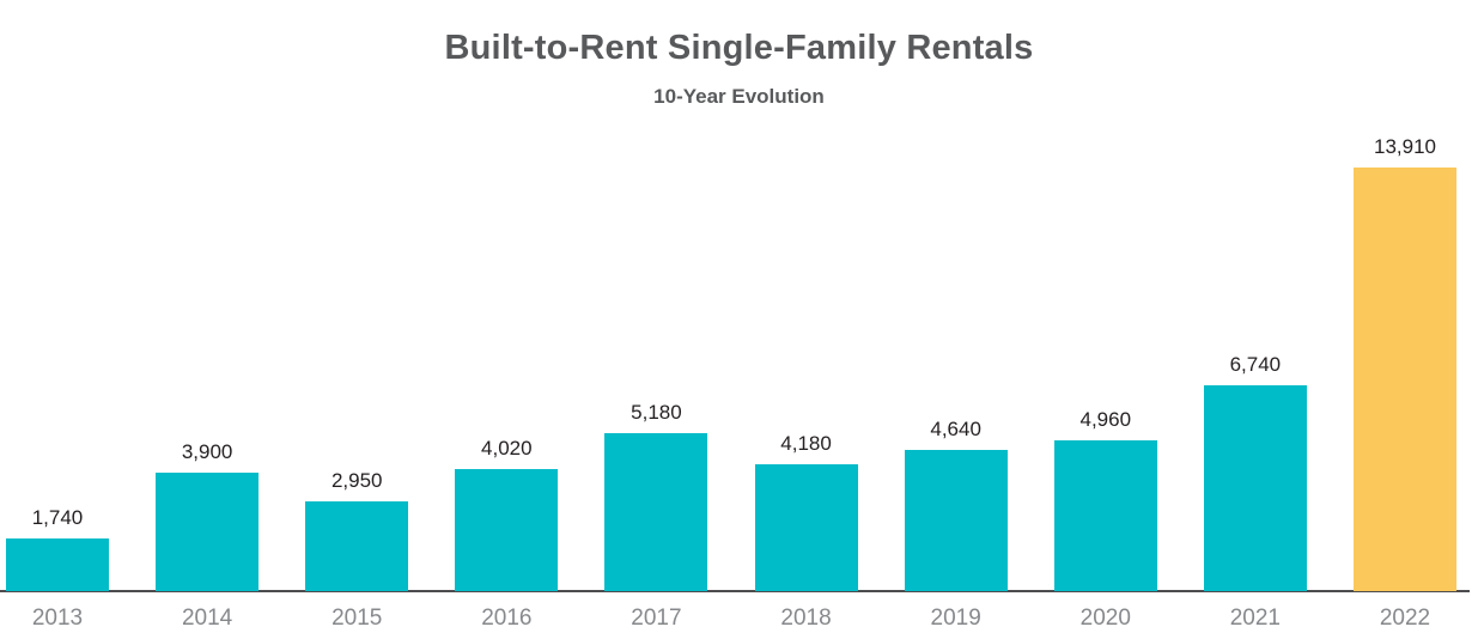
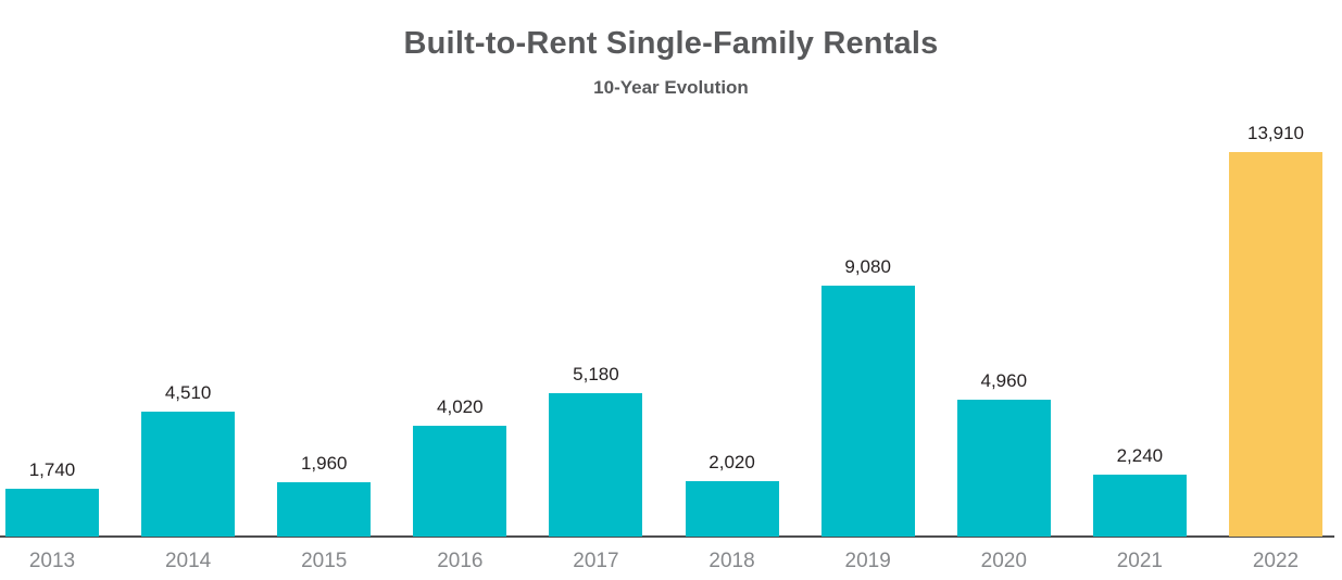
2014: 3,900 -> 4,510
2015: 2,950 -> 1,960
2018: 4,180 -> 2,020
2019: 4,640 -> 9,080
2021: 6,740 -> 2,240
